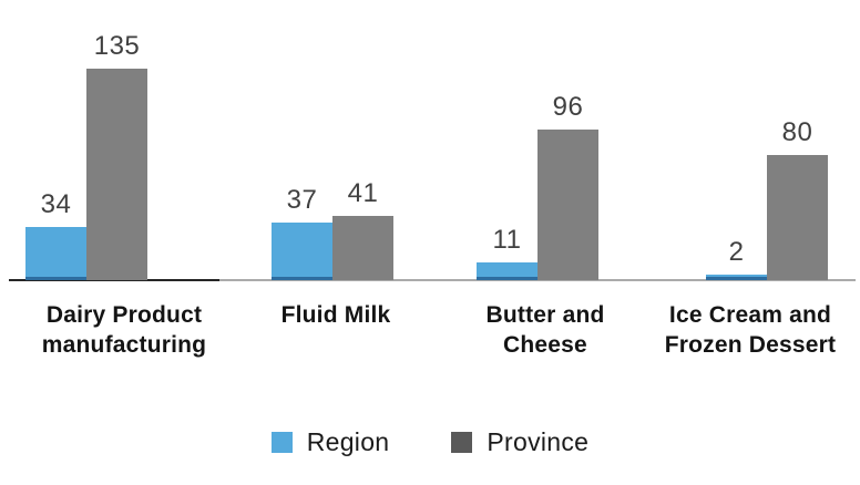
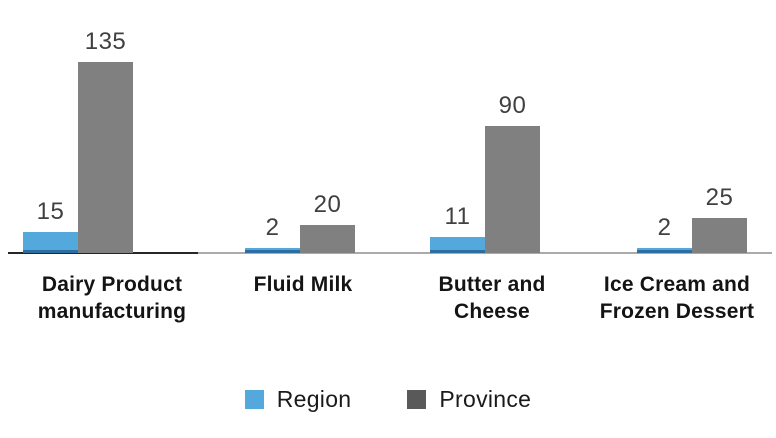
Region/Dairy Product manufacturing: 34 -> 15
Region/Fluid Milk: 37 -> 2
Province/Fluid Milk: 41 -> 20
Province/Butter and Cheese: 96 -> 90
Province/Ice Cream and Frozen Dessert: 80 -> 25
